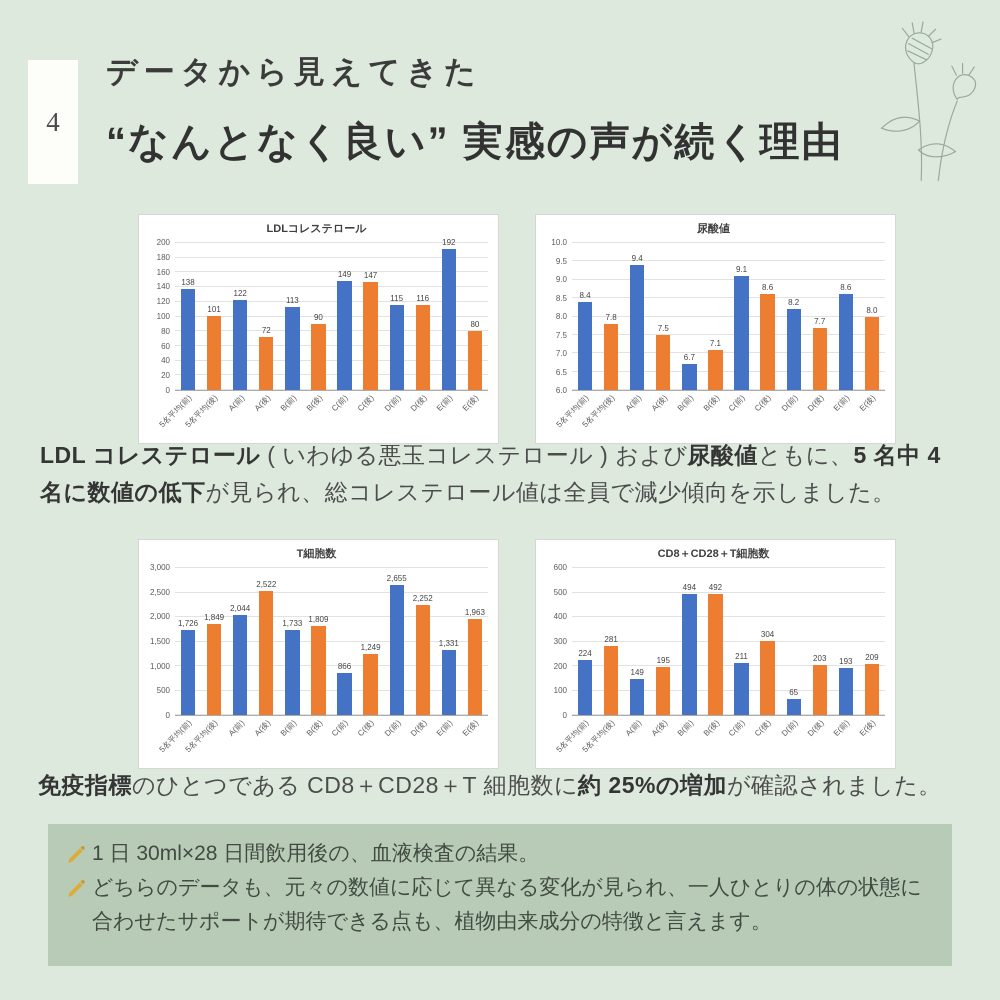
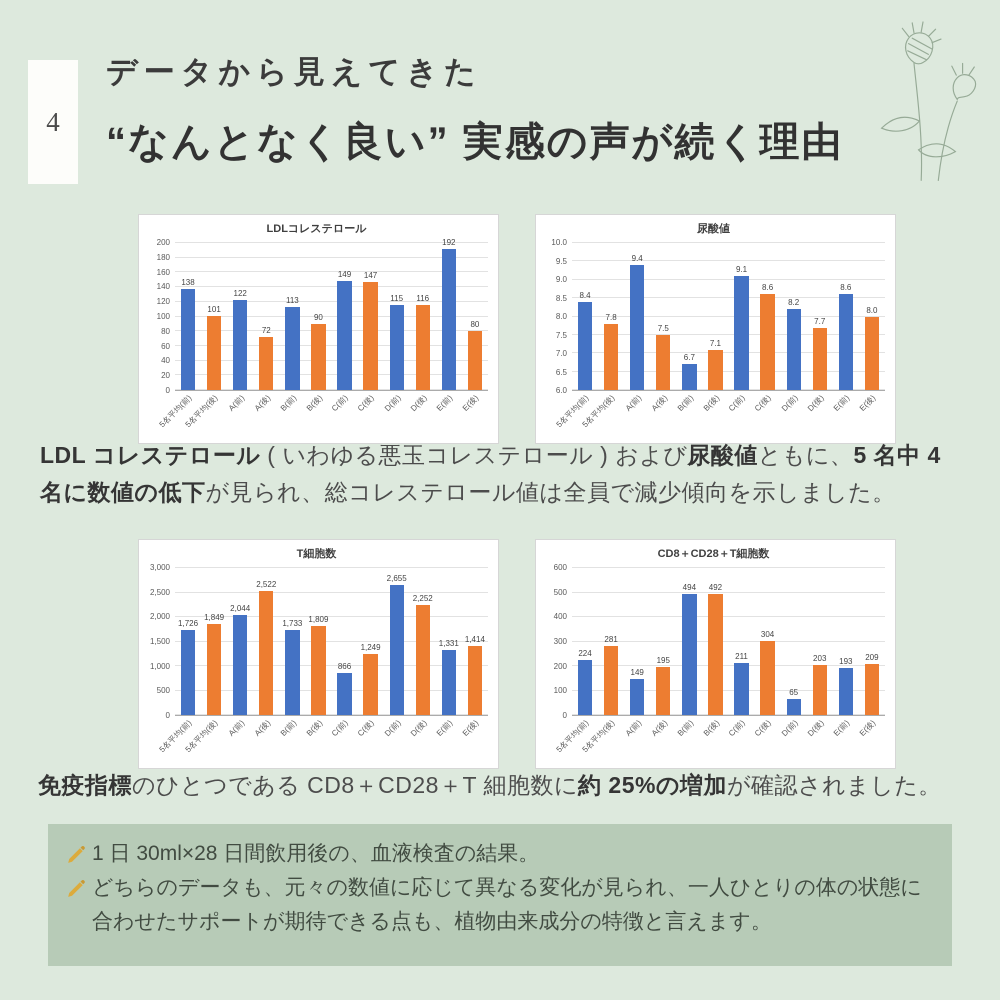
T細胞数/E(後): 1,963 -> 1,414
